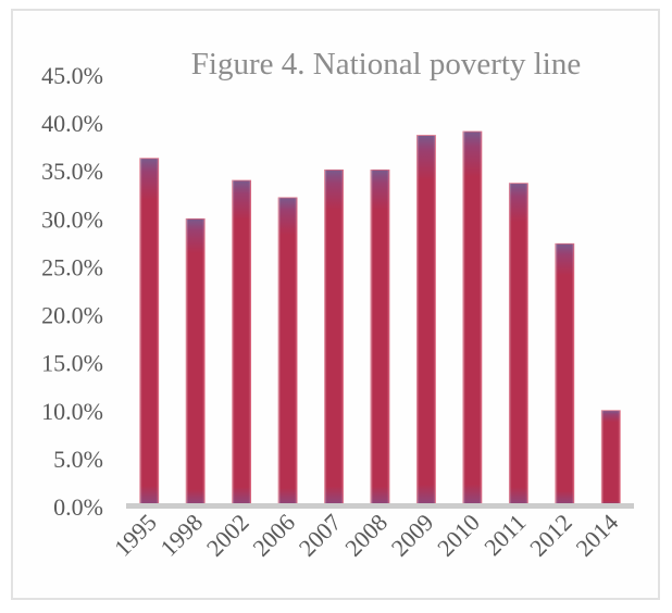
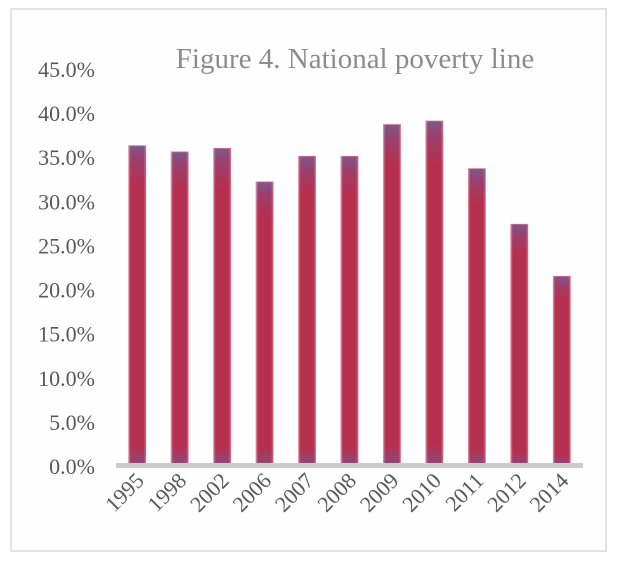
1998: 30% -> 36%
2002: 34% -> 36%
2014: 10% -> 22%
